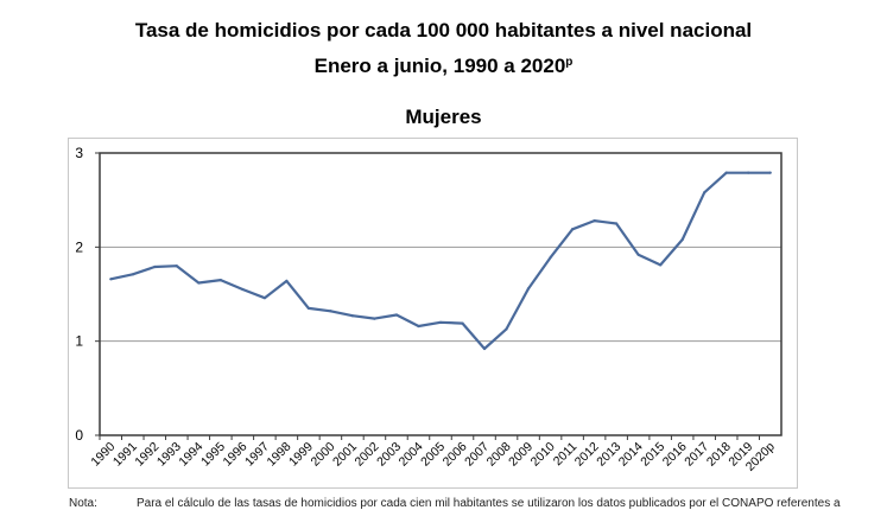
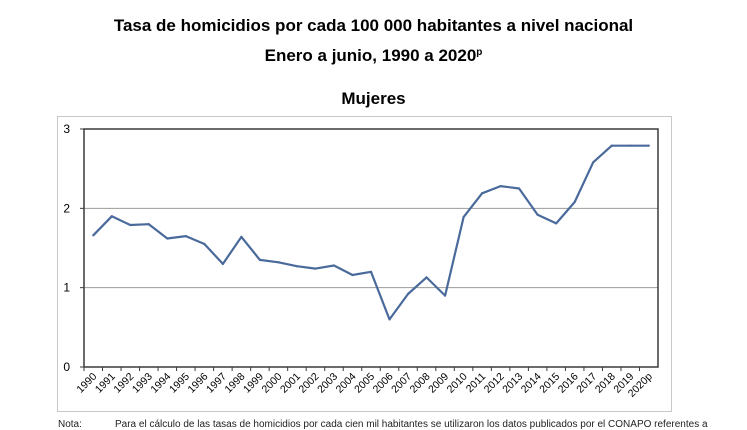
1991: 1.7 -> 1.9
1997: 1.5 -> 1.3
2006: 1.2 -> 0.6
2009: 1.6 -> 0.9
